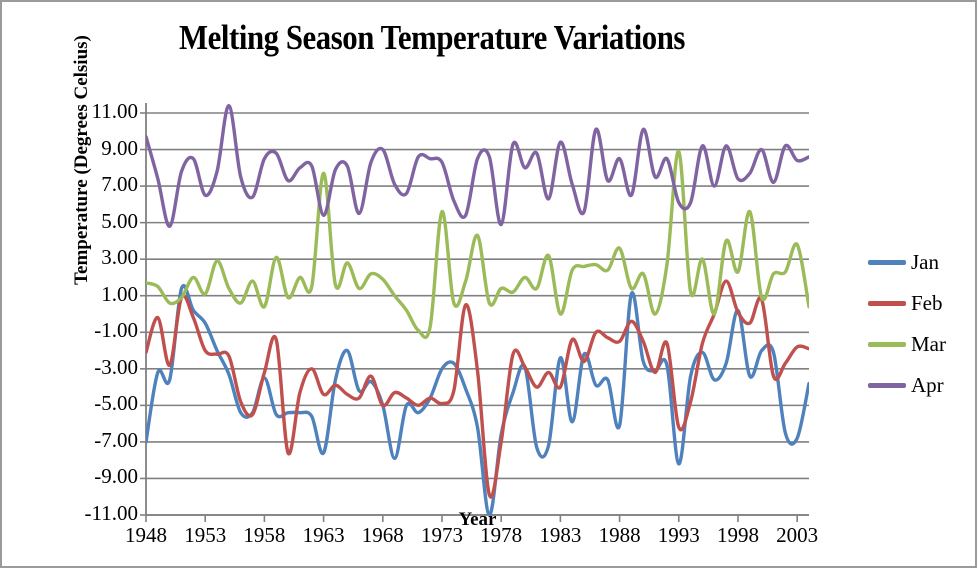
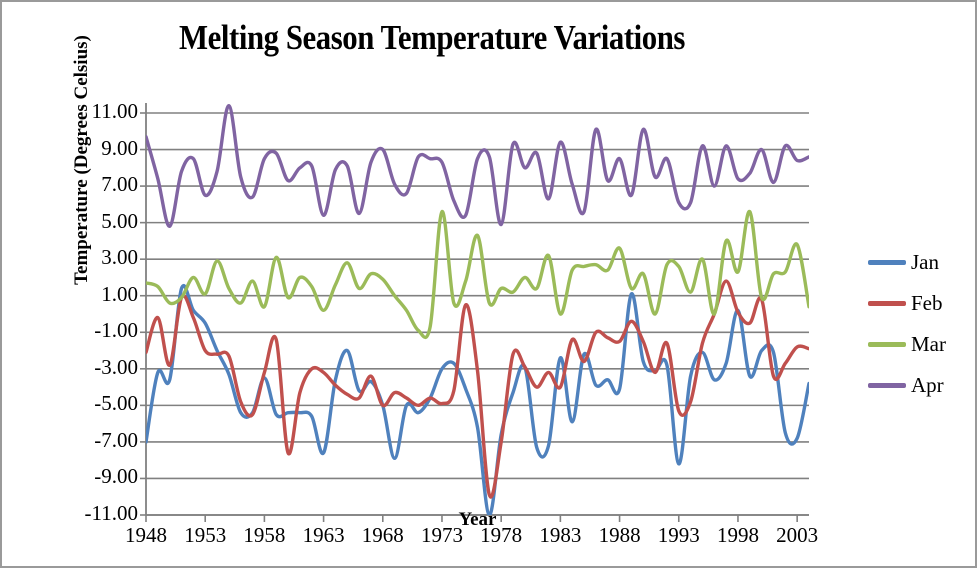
Feb/1963: -4.4 -> -3.2
Mar/1963: 7.7 -> 0.2
Jan/1988: -6.1 -> -4.1
Feb/1993: -6.2 -> -5.3
Mar/1993: 8.9 -> 2.6
